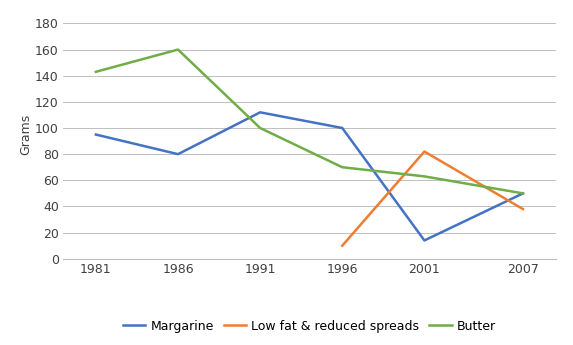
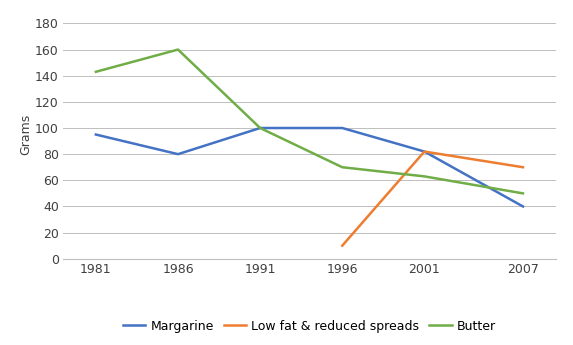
Margarine/1991: 112 -> 100
Margarine/2001: 14 -> 82
Margarine/2007: 50 -> 40
Low fat & reduced spreads/2007: 38 -> 70
